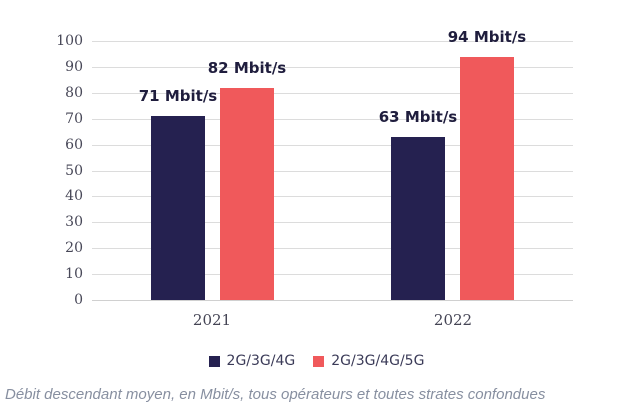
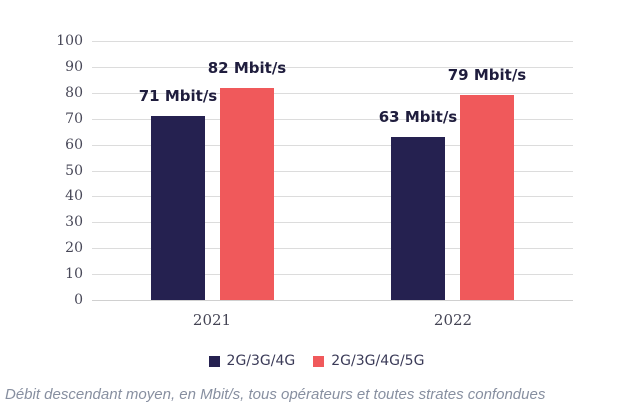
2G/3G/4G/5G/2022: 94 -> 79
